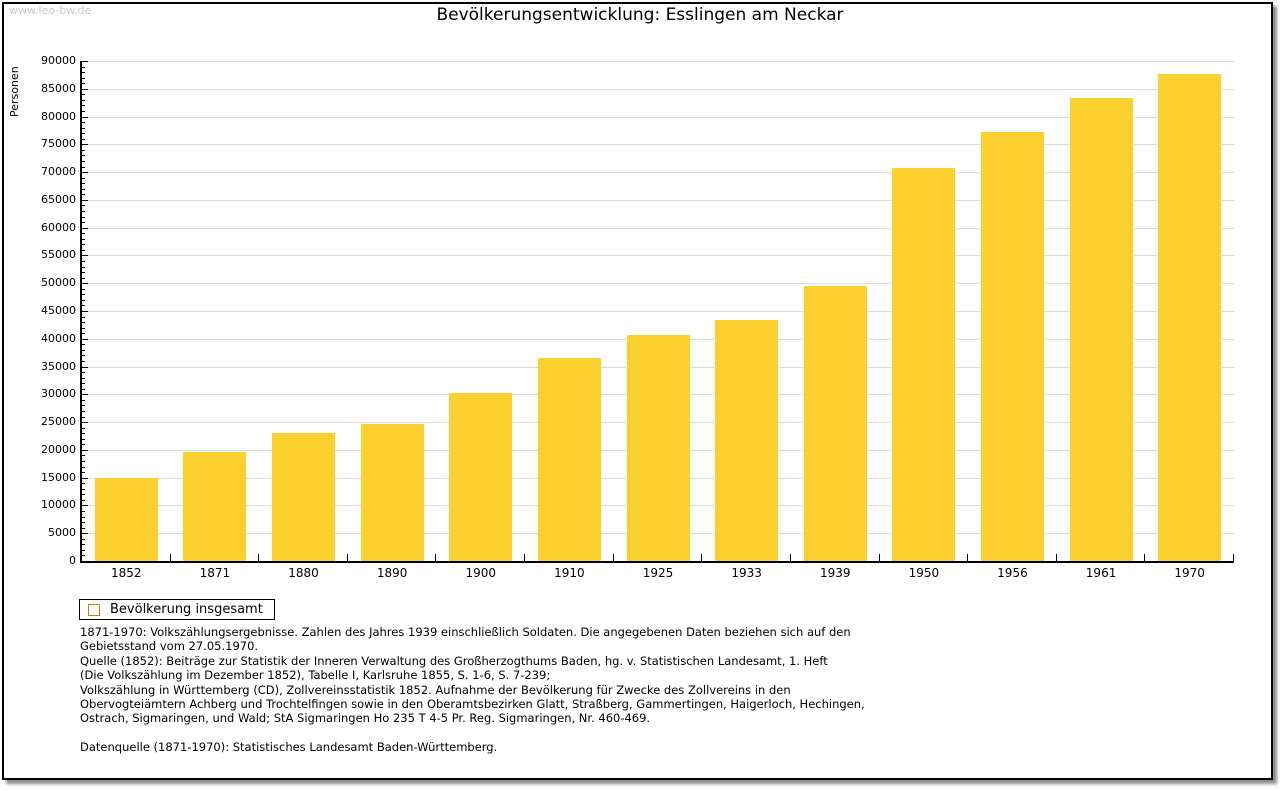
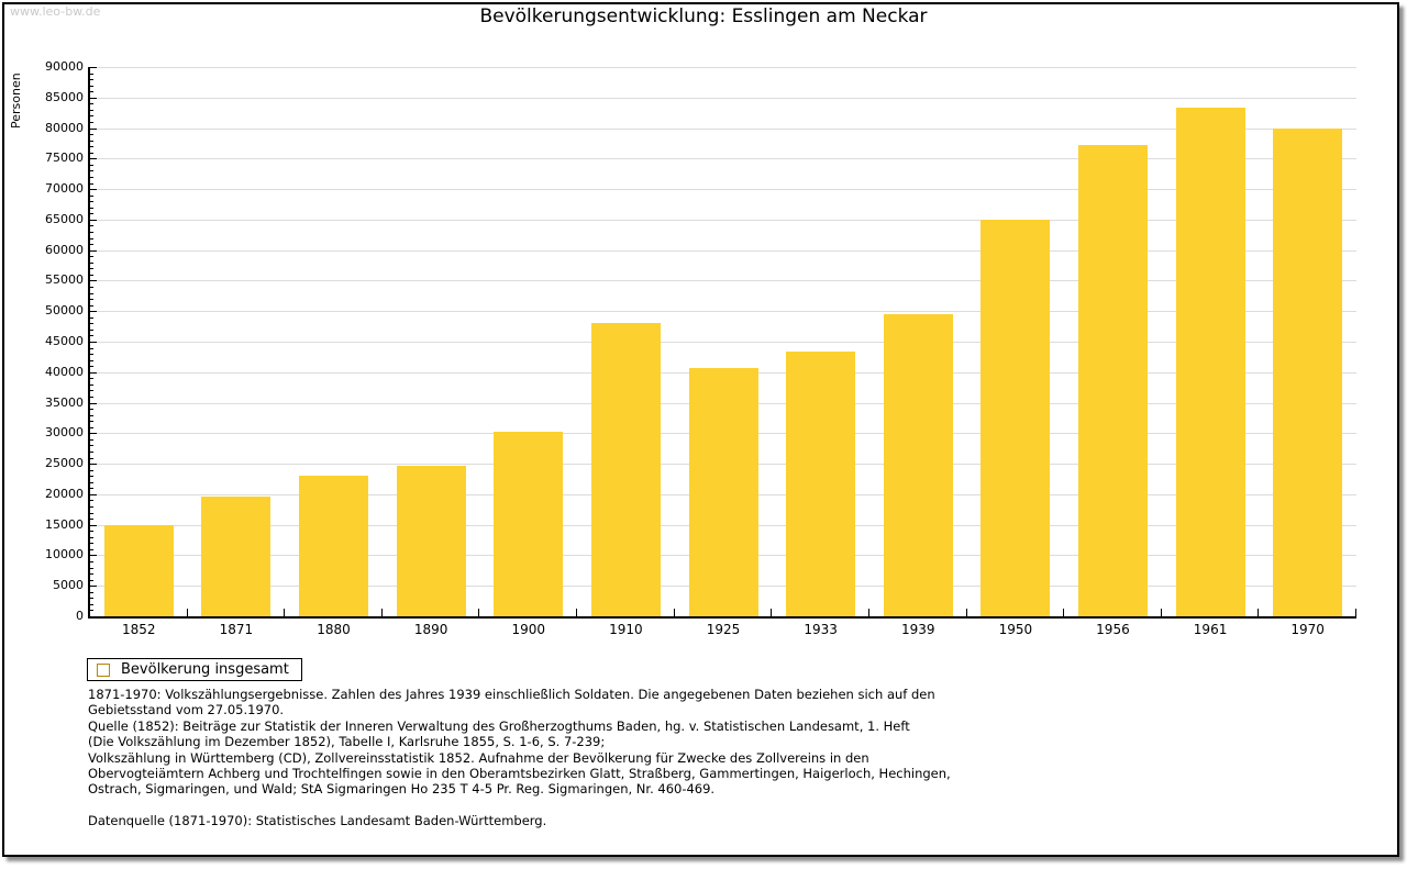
1910: 37000 -> 48000
1950: 71000 -> 65000
1970: 88000 -> 80000
